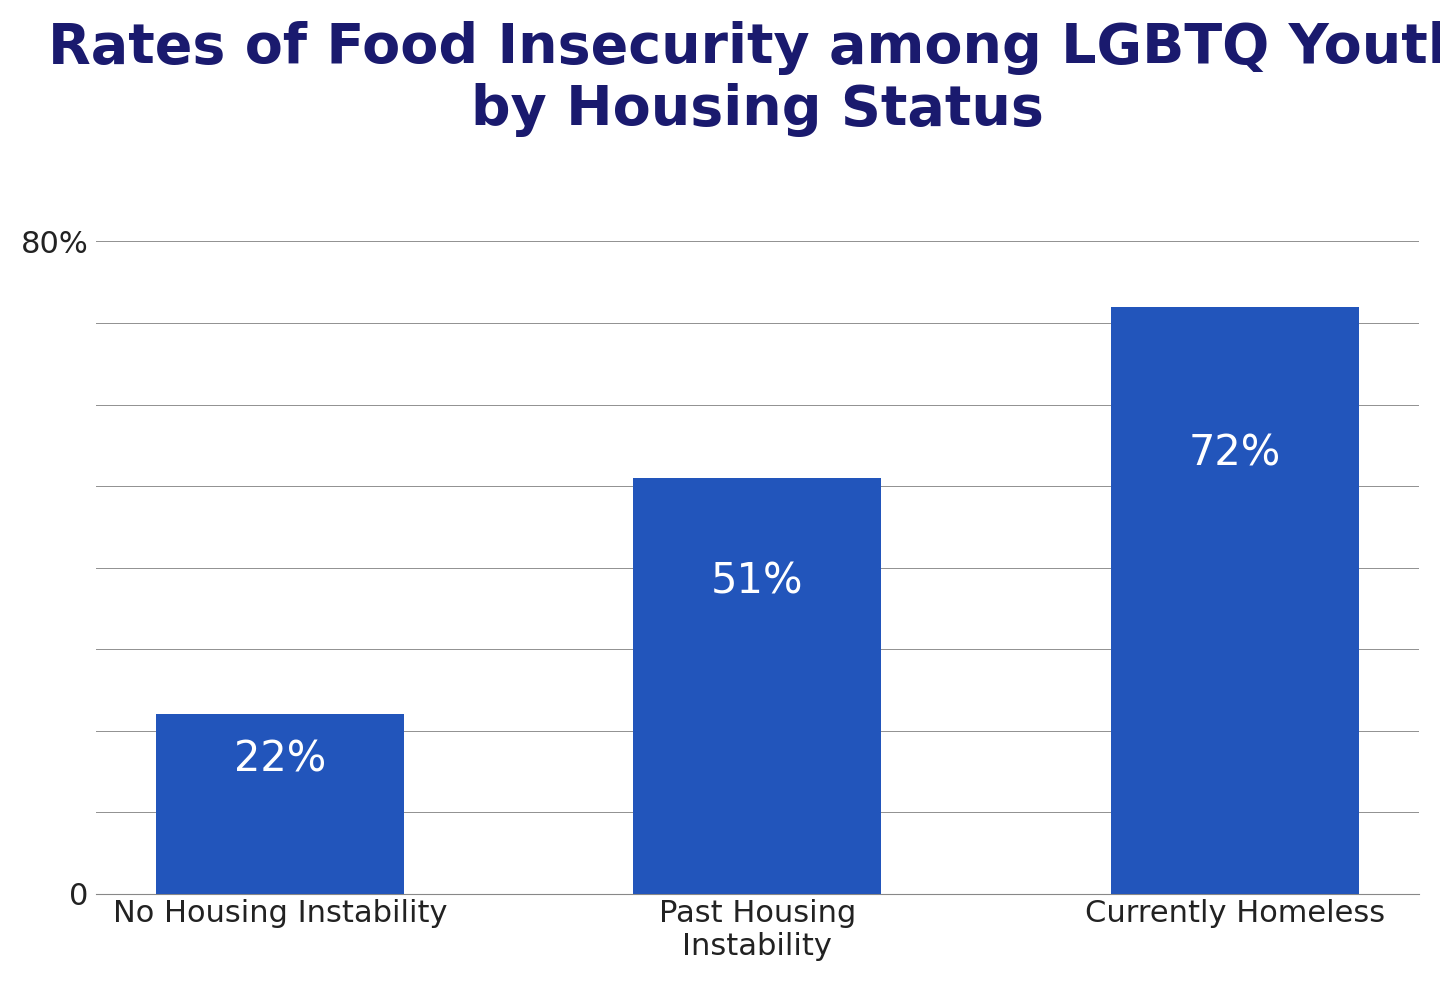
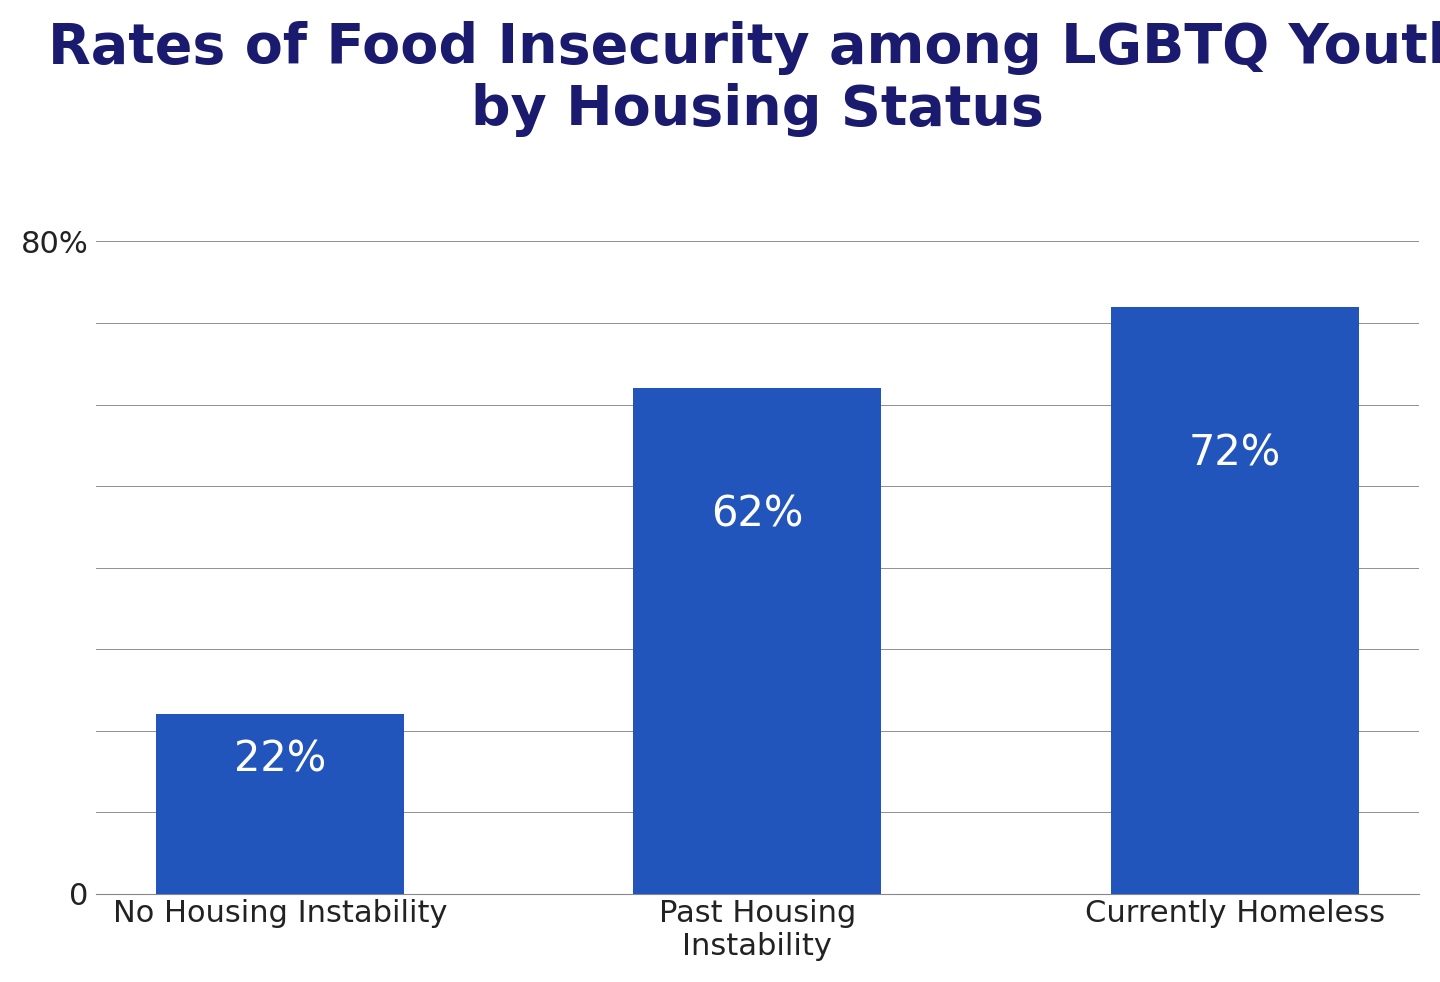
Past Housing Instability: 51% -> 62%
